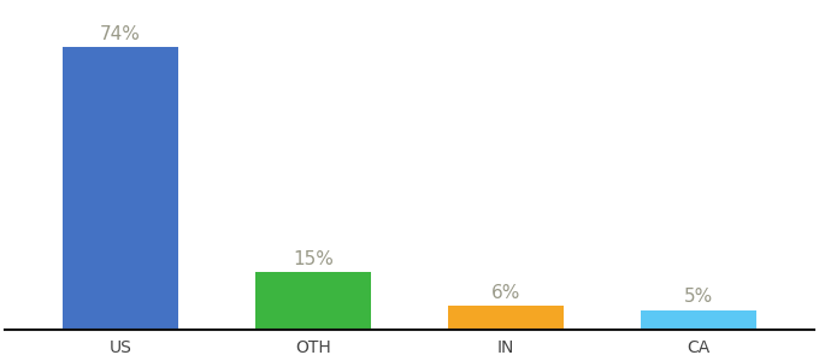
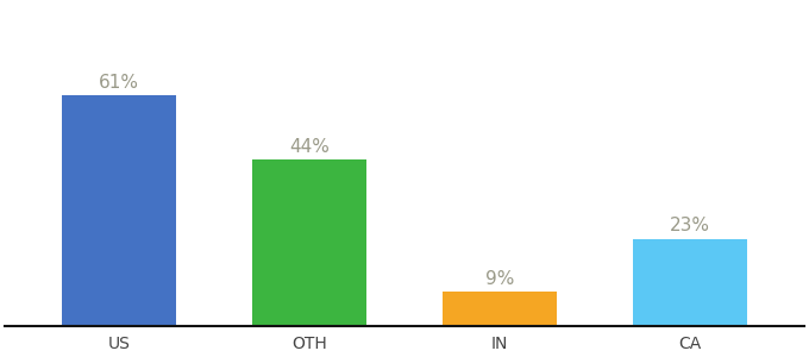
US: 74% -> 61%
OTH: 15% -> 44%
IN: 6% -> 9%
CA: 5% -> 23%
